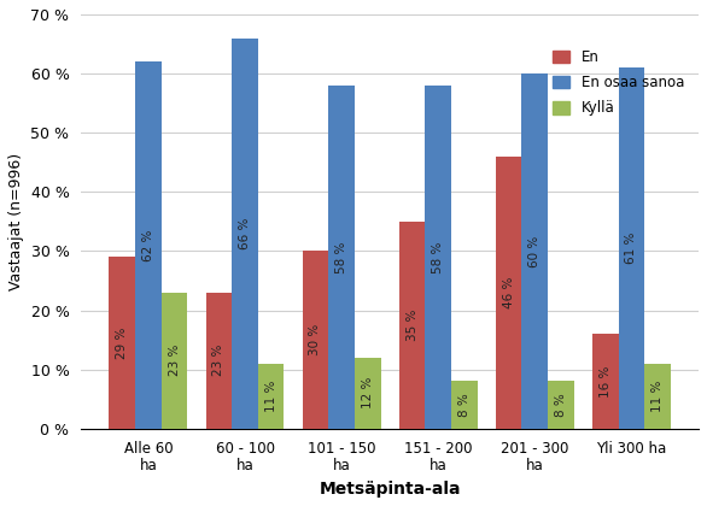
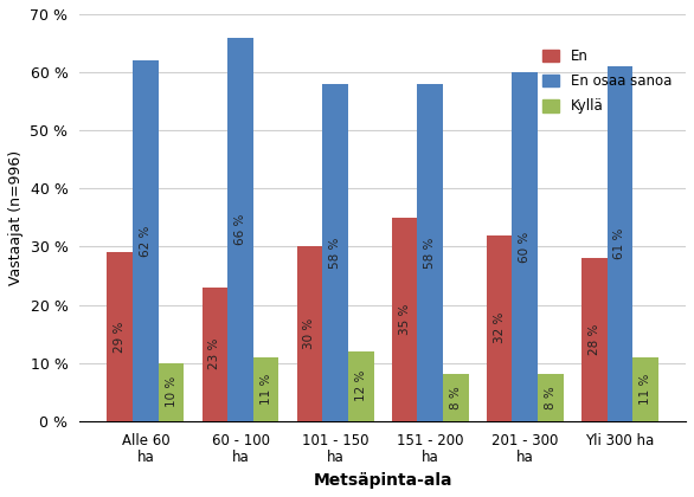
Kyllä/Alle 60 ha: 23 -> 10
En/201 - 300 ha: 46 -> 32
En/Yli 300 ha: 16 -> 28
